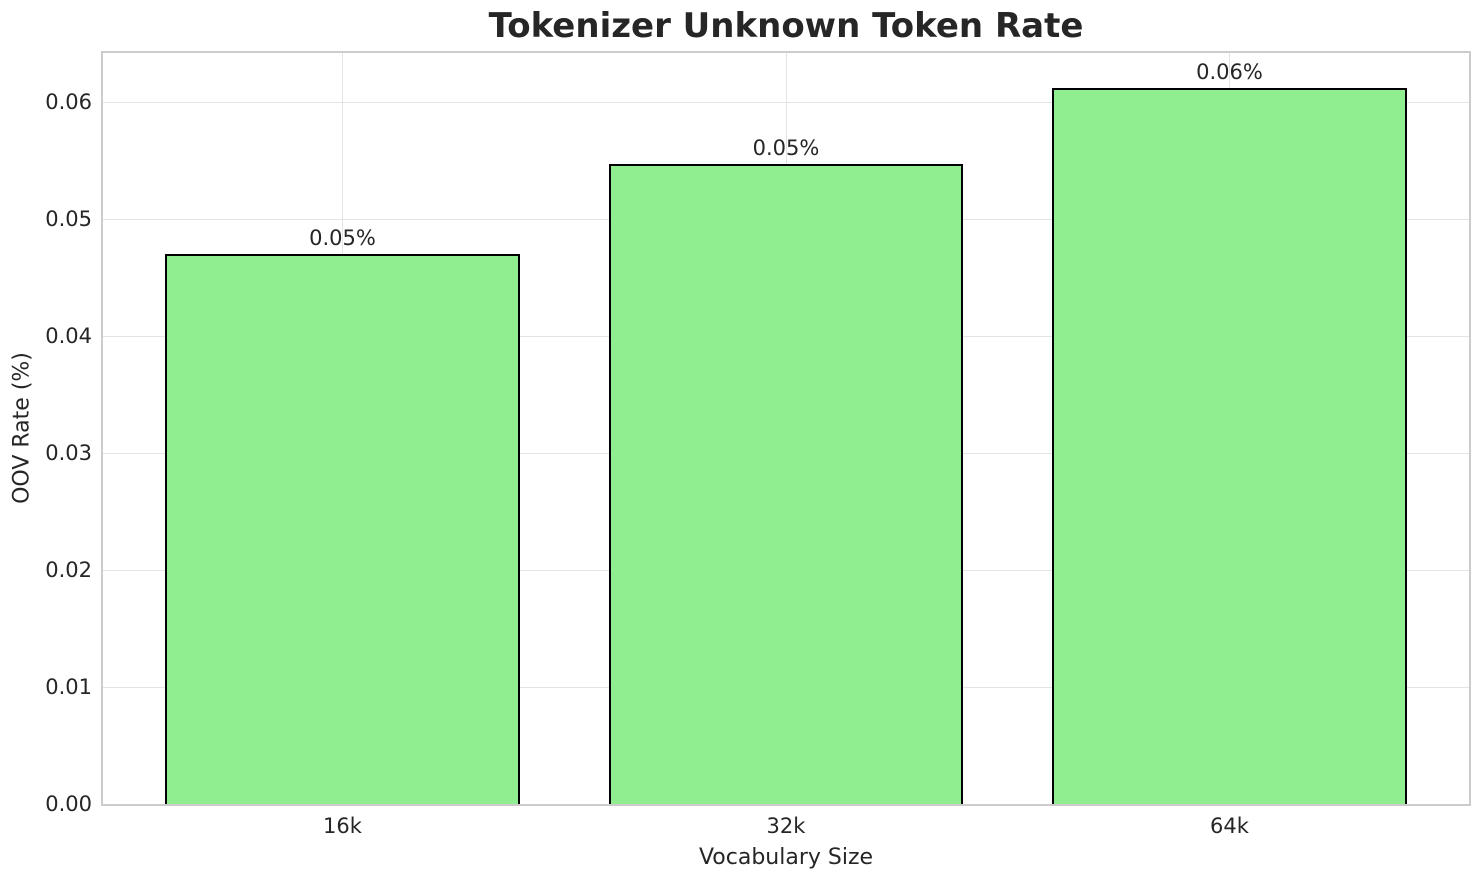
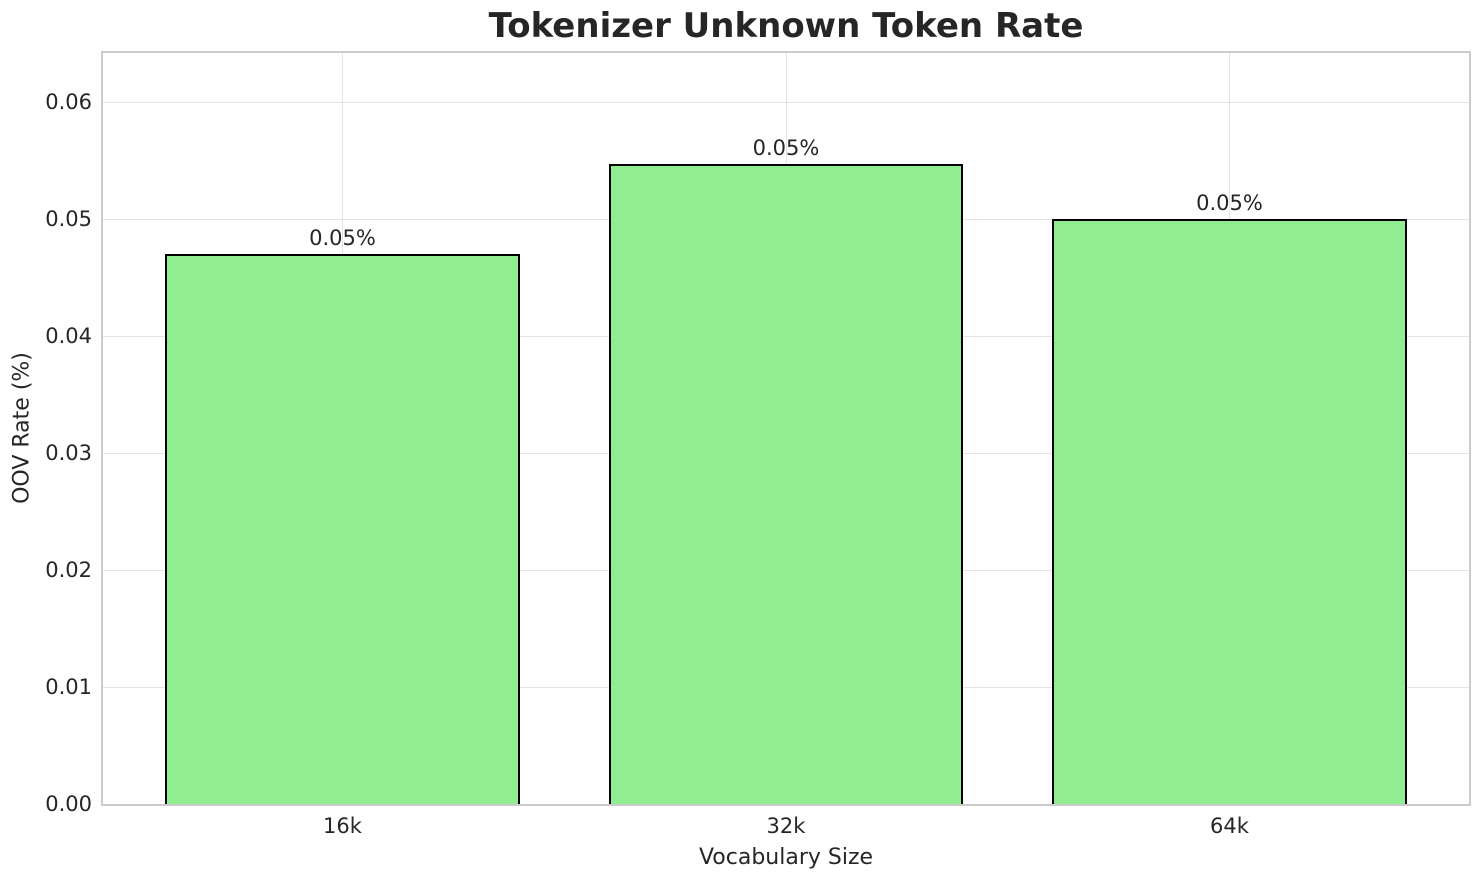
64k: 0.06% -> 0.05%
